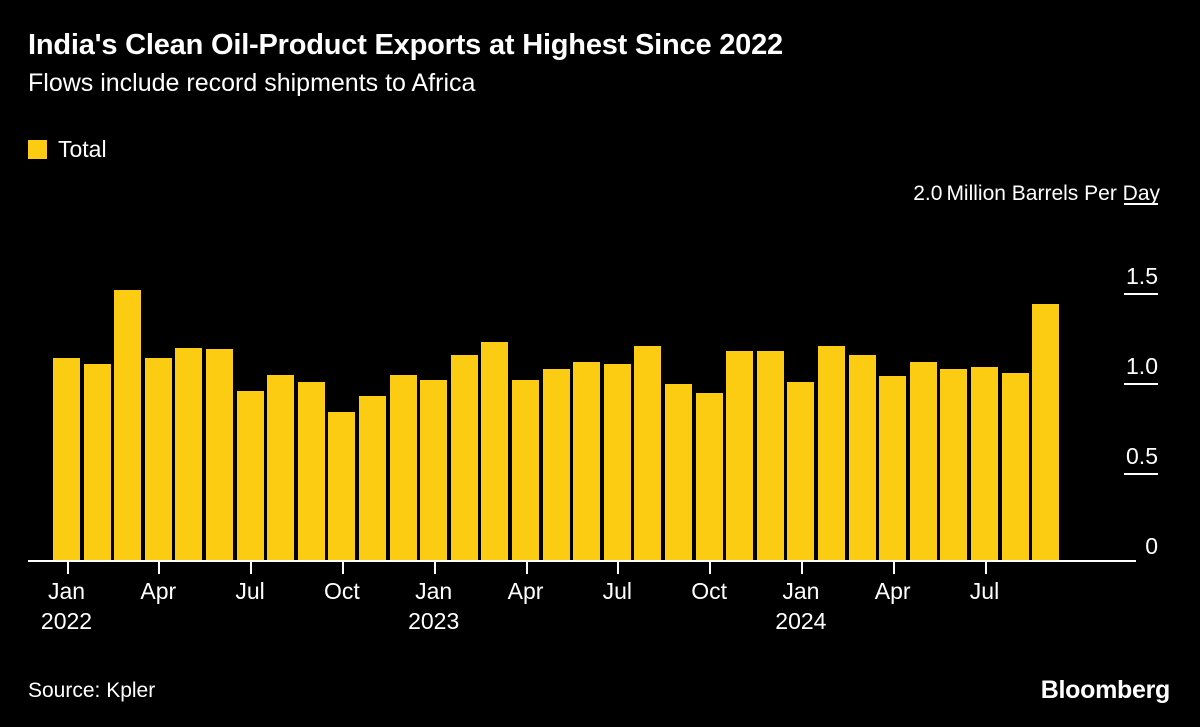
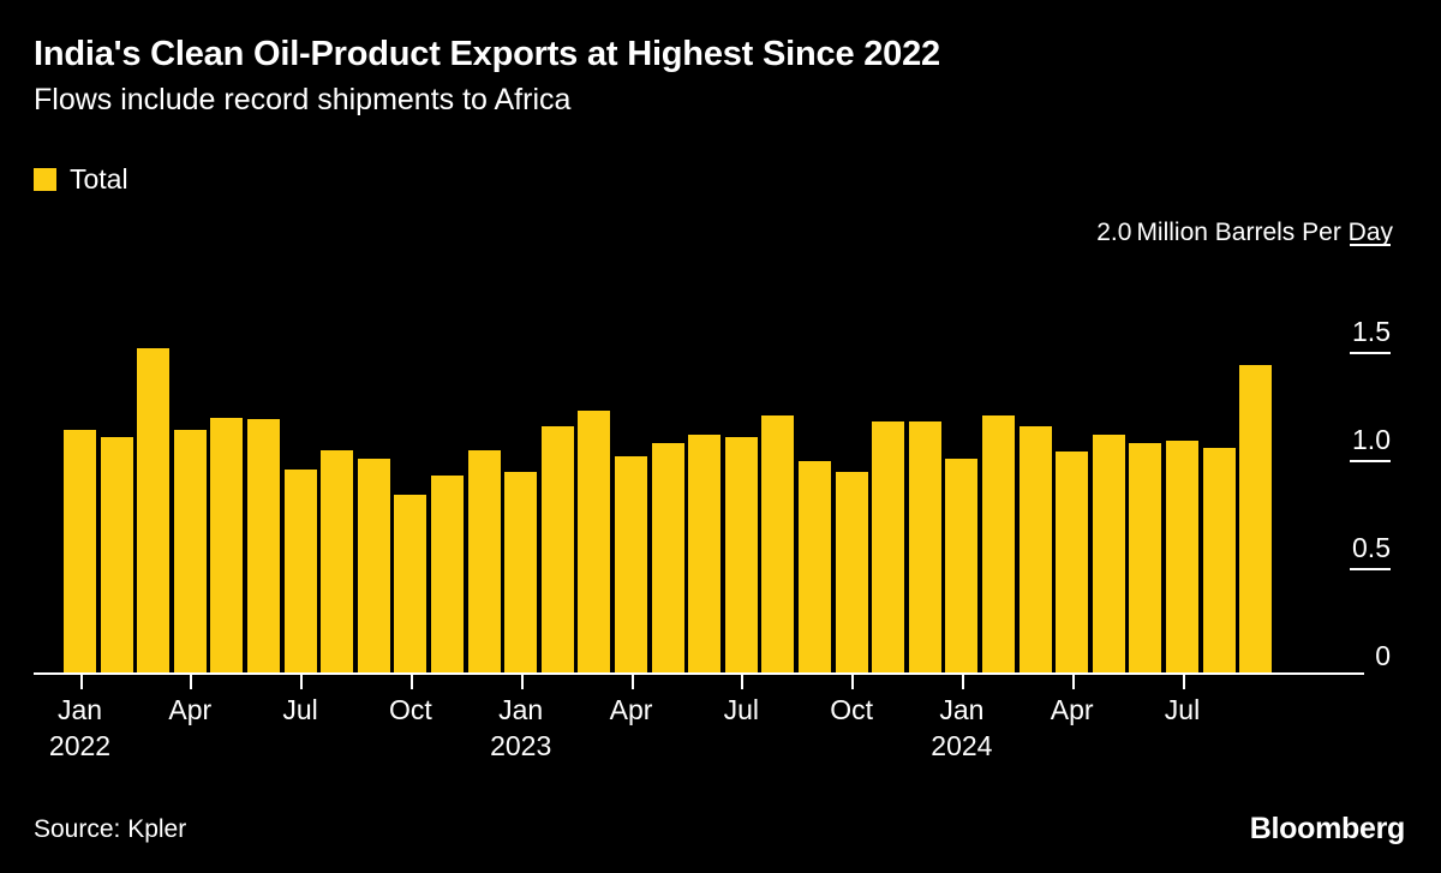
Jan 2023: 1.00 -> 0.93
